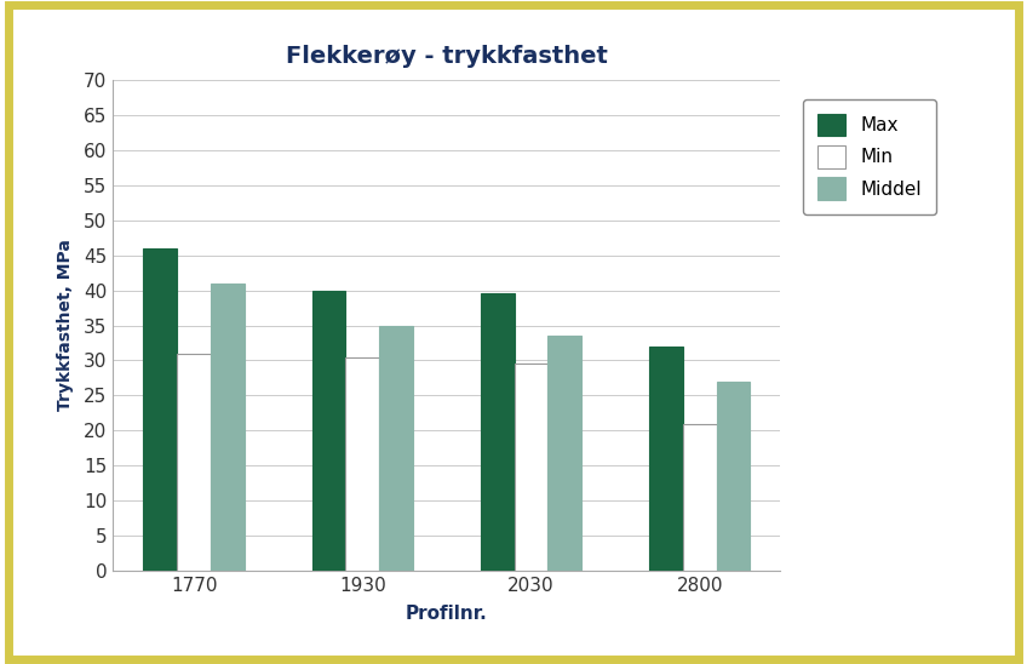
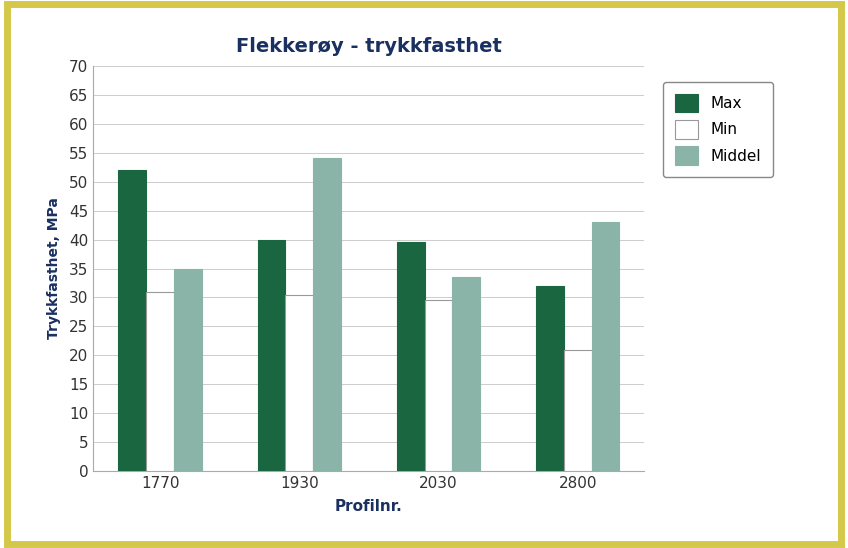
Max/1770: 46.0 -> 52.0
Middel/1770: 41.0 -> 35.0
Middel/1930: 35.0 -> 54.0
Middel/2800: 27.0 -> 43.0
